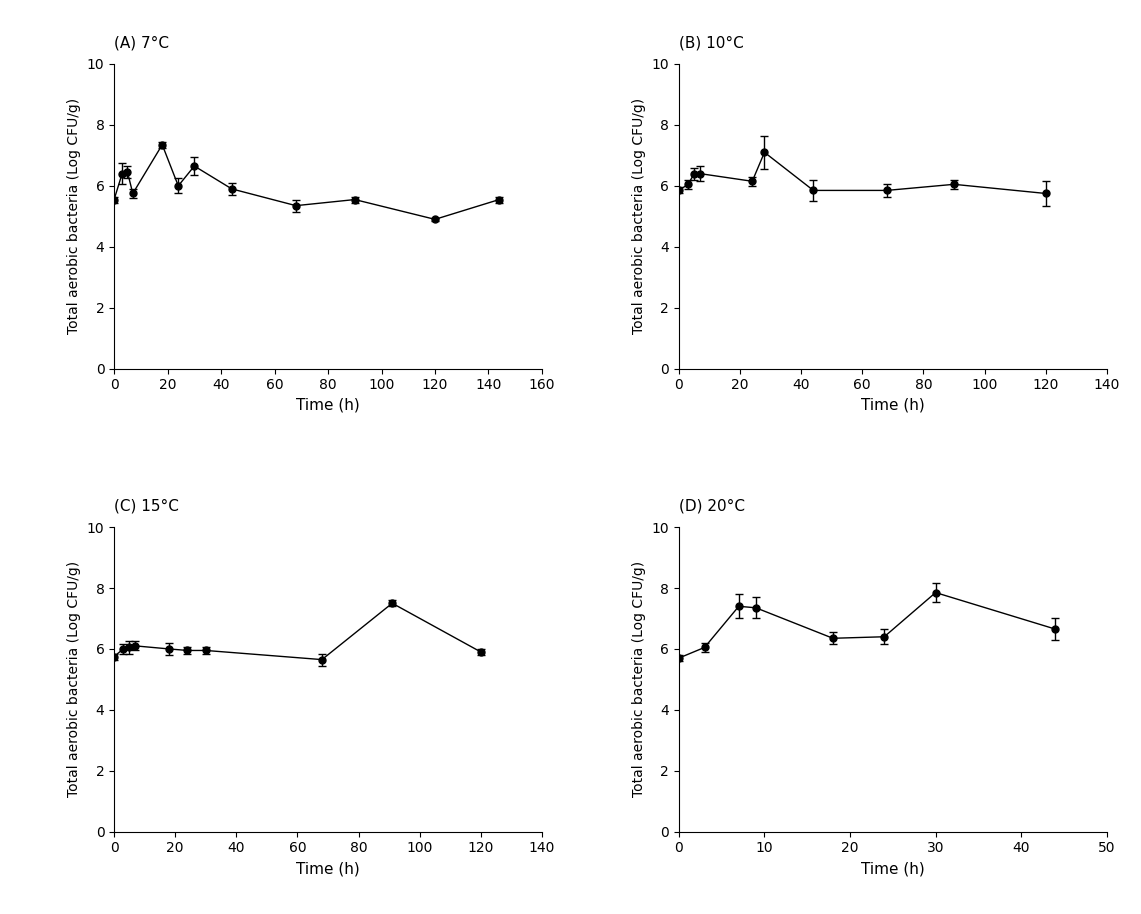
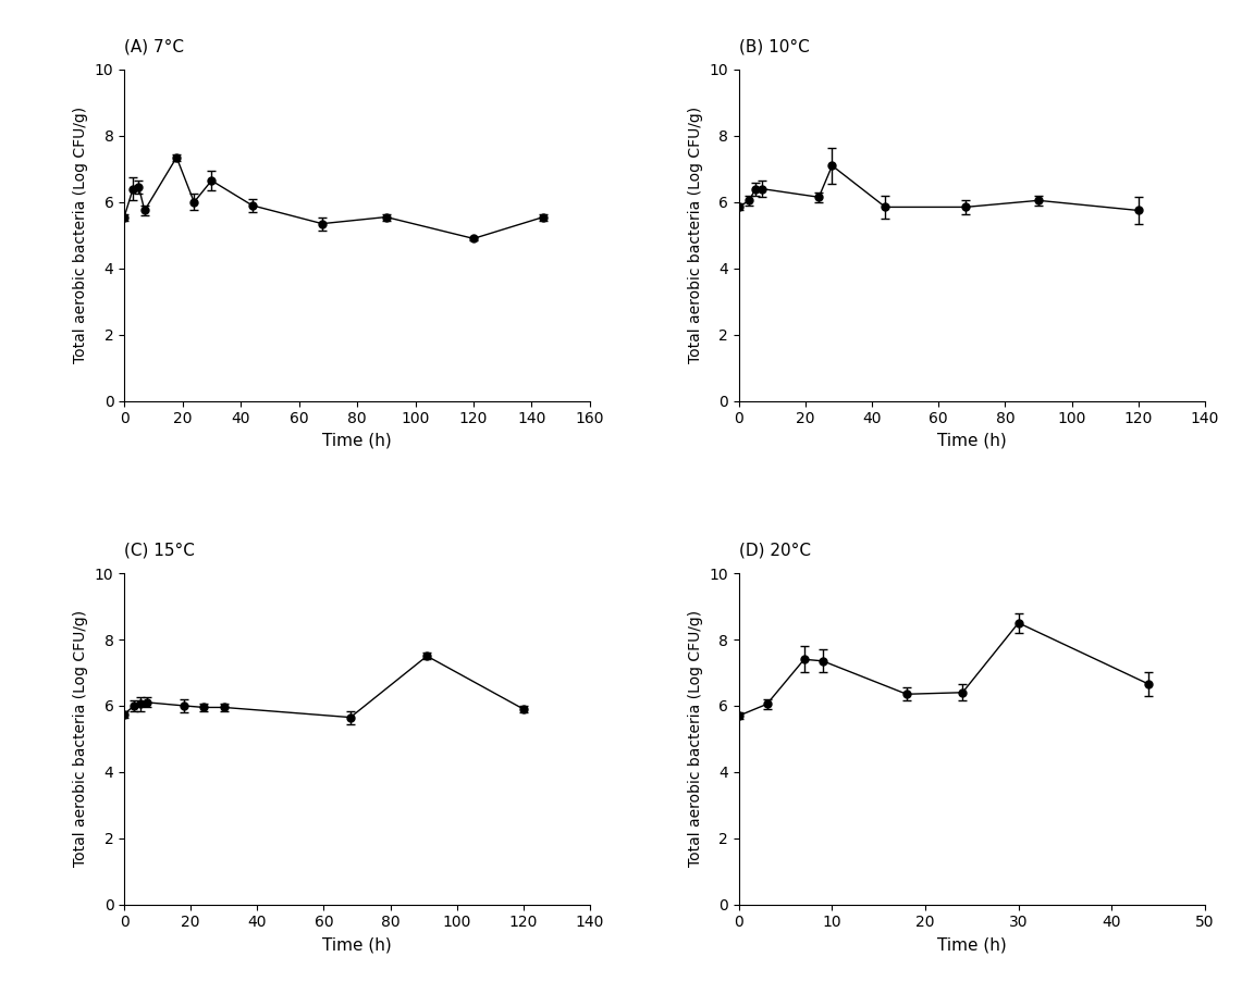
30: 7.85 -> 8.50
